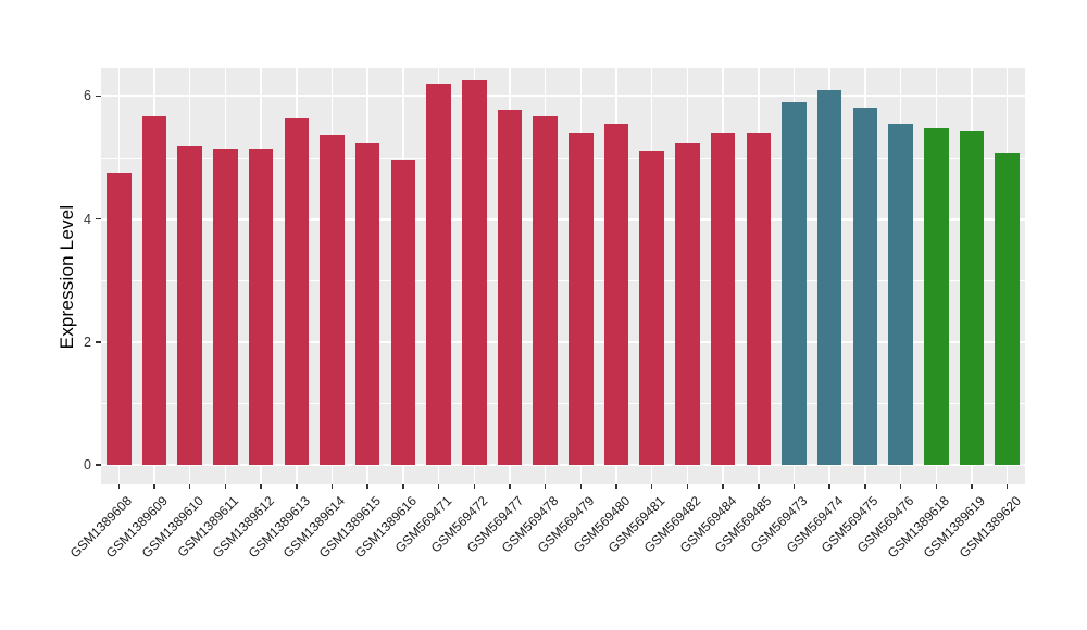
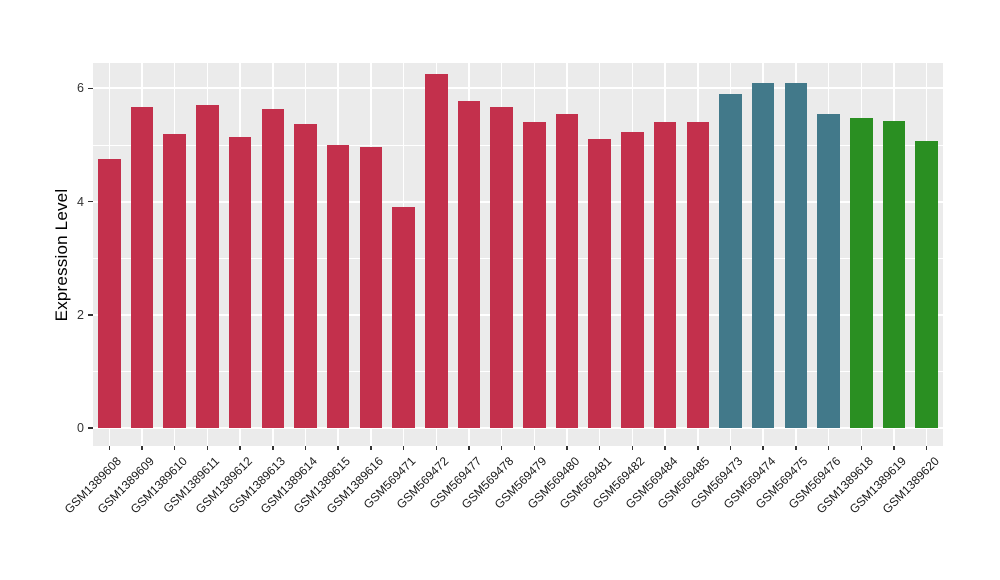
GSM1389611: 5.1 -> 5.7
GSM1389615: 5.2 -> 5.0
GSM569471: 6.2 -> 3.9
GSM569475: 5.8 -> 6.1
